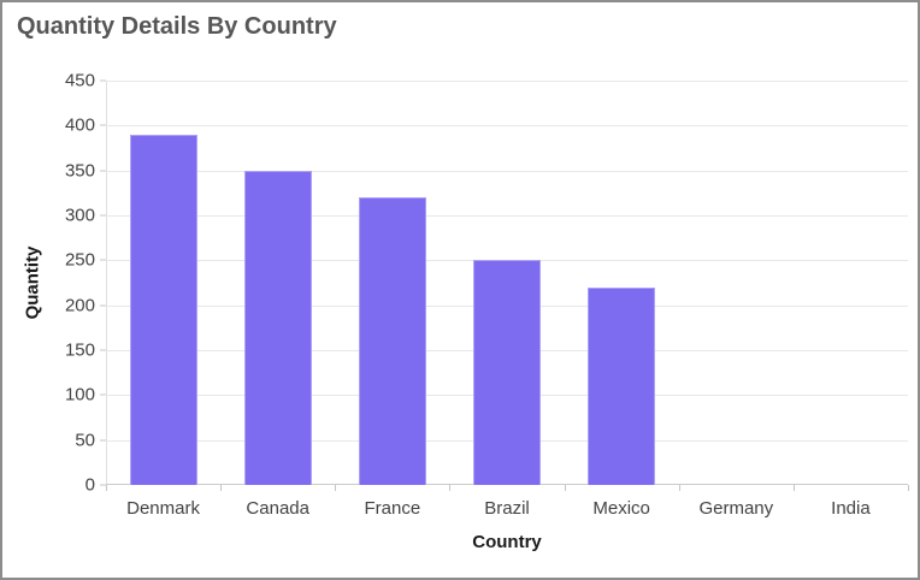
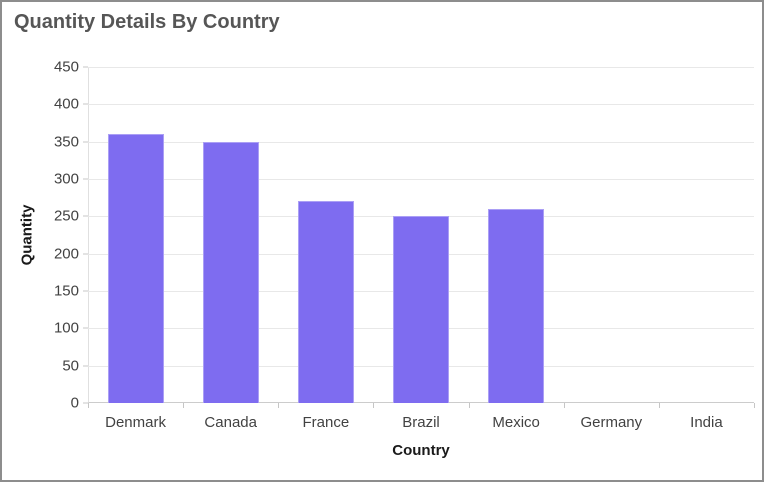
Denmark: 390 -> 360
France: 320 -> 270
Mexico: 220 -> 260
